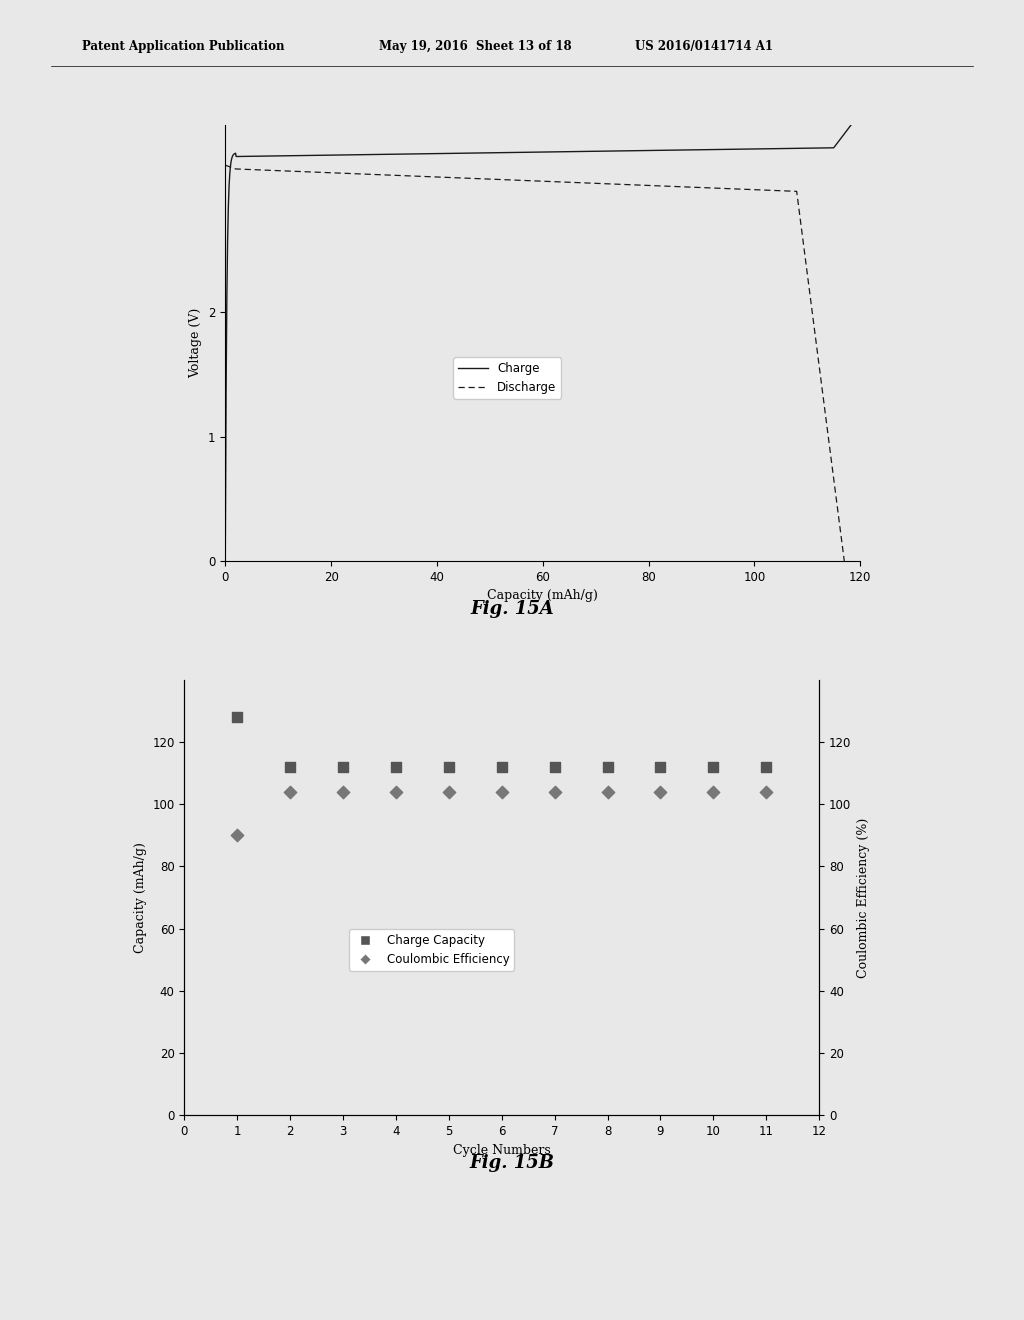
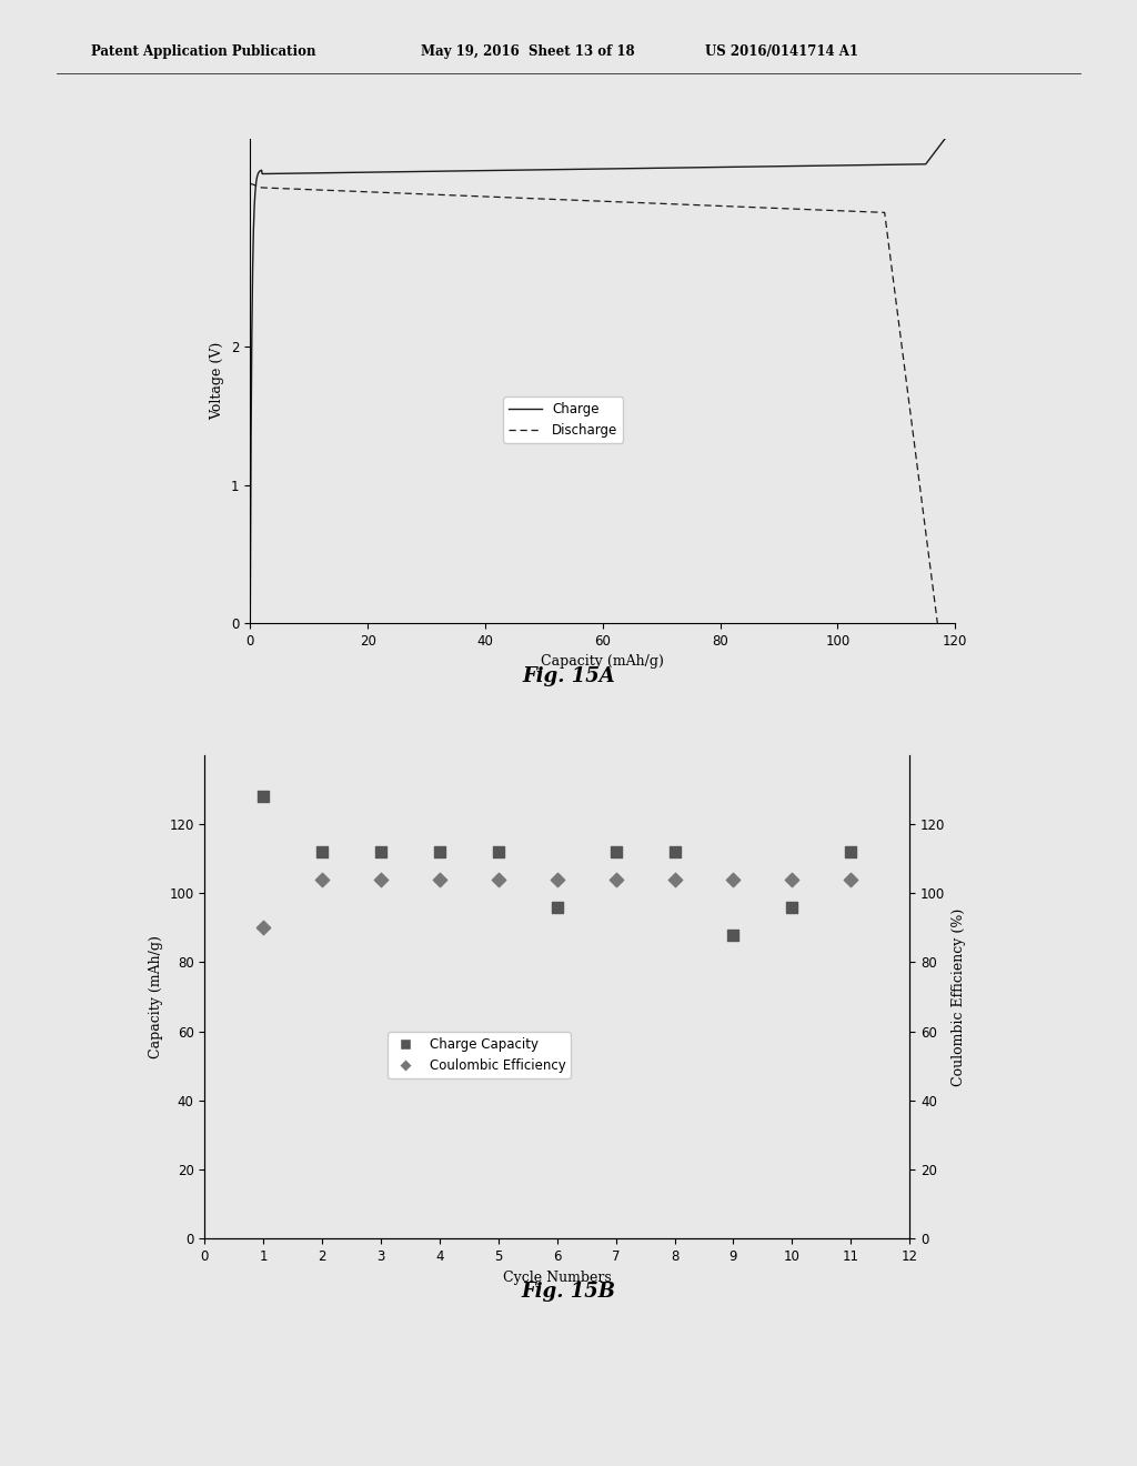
Charge Capacity/6: 112 -> 96
Charge Capacity/9: 112 -> 88
Charge Capacity/10: 112 -> 96
